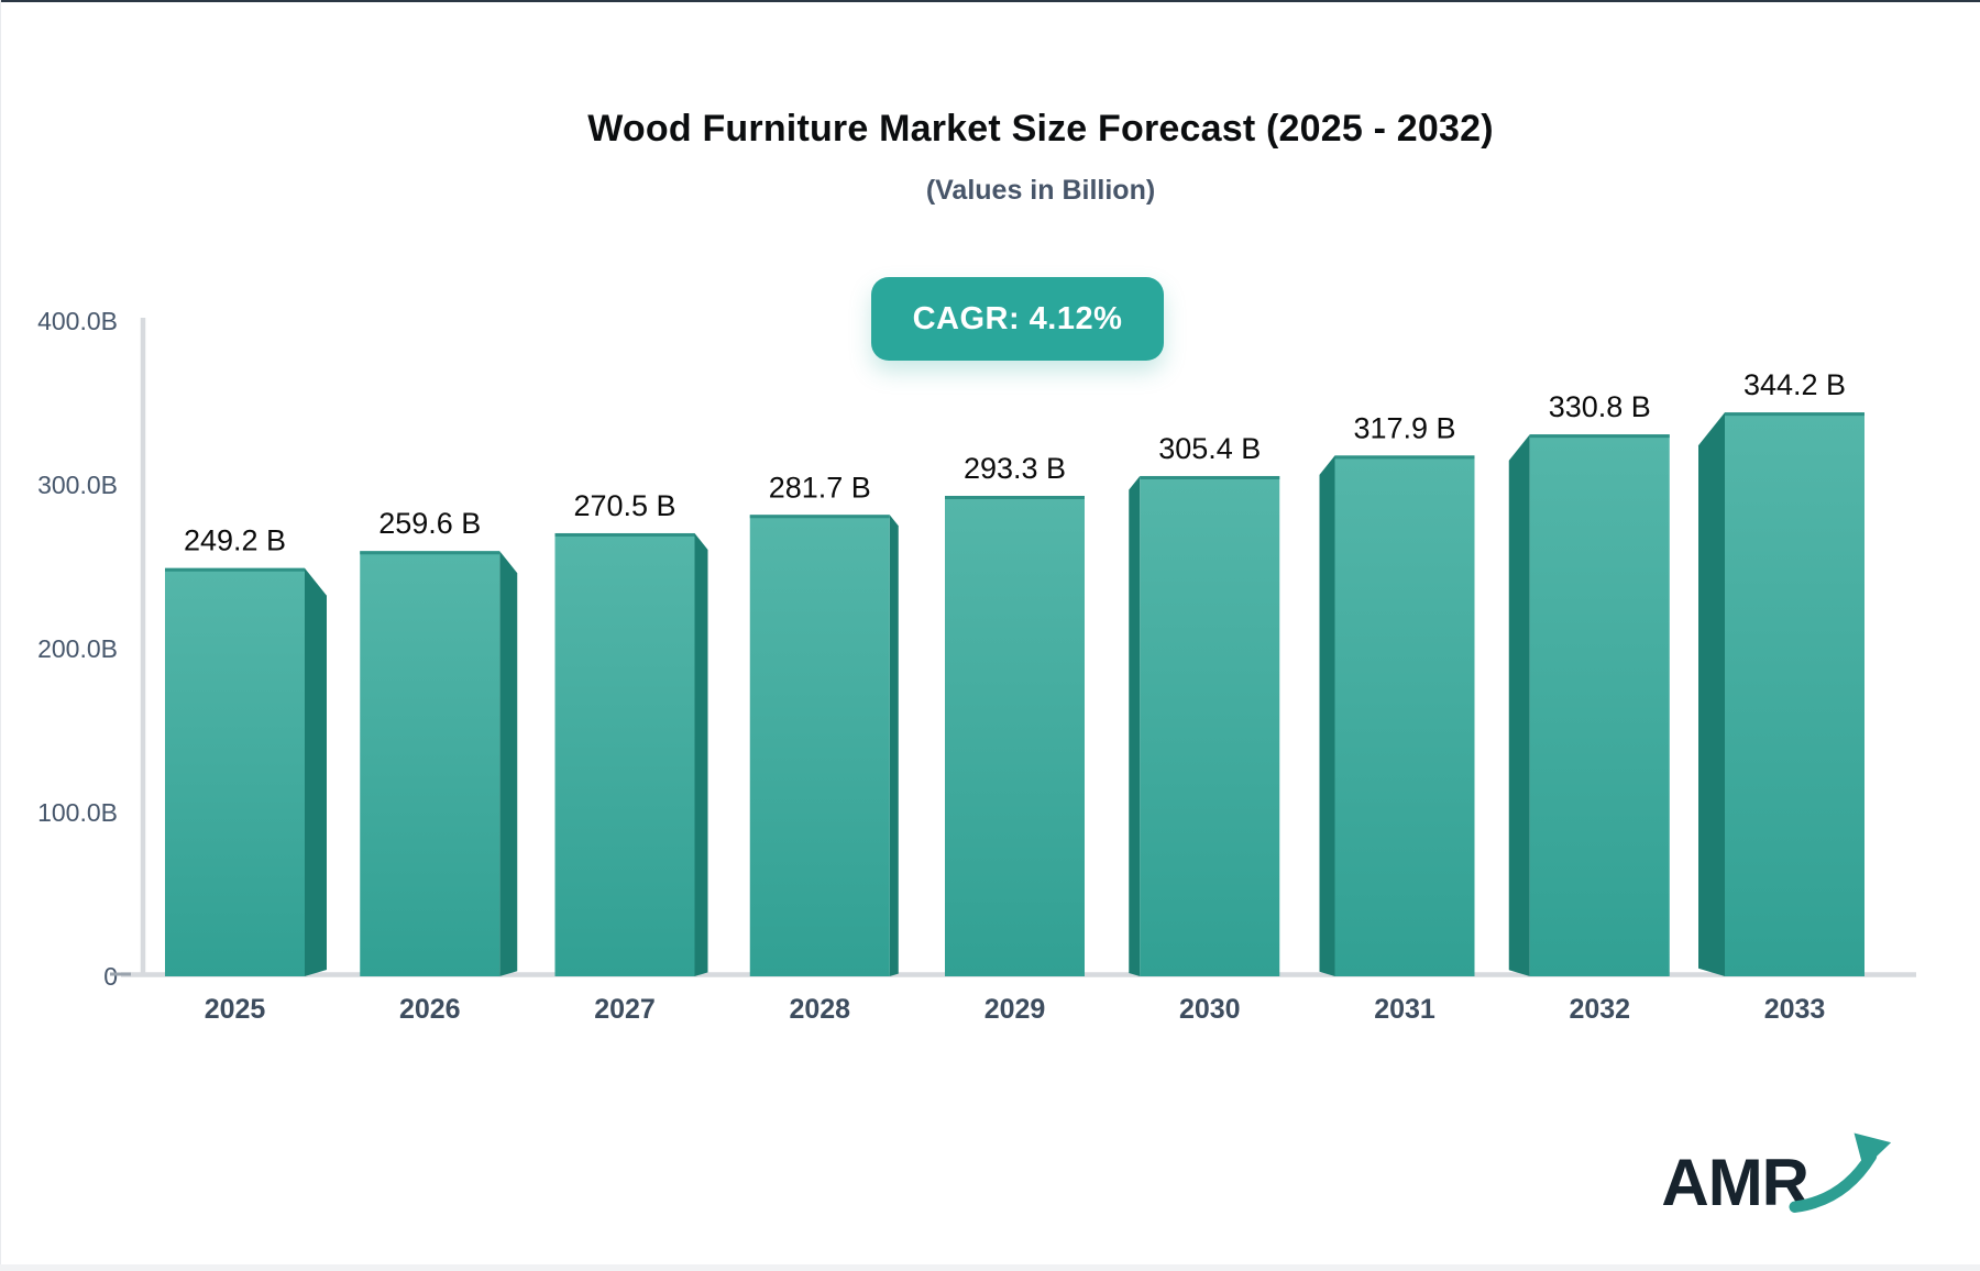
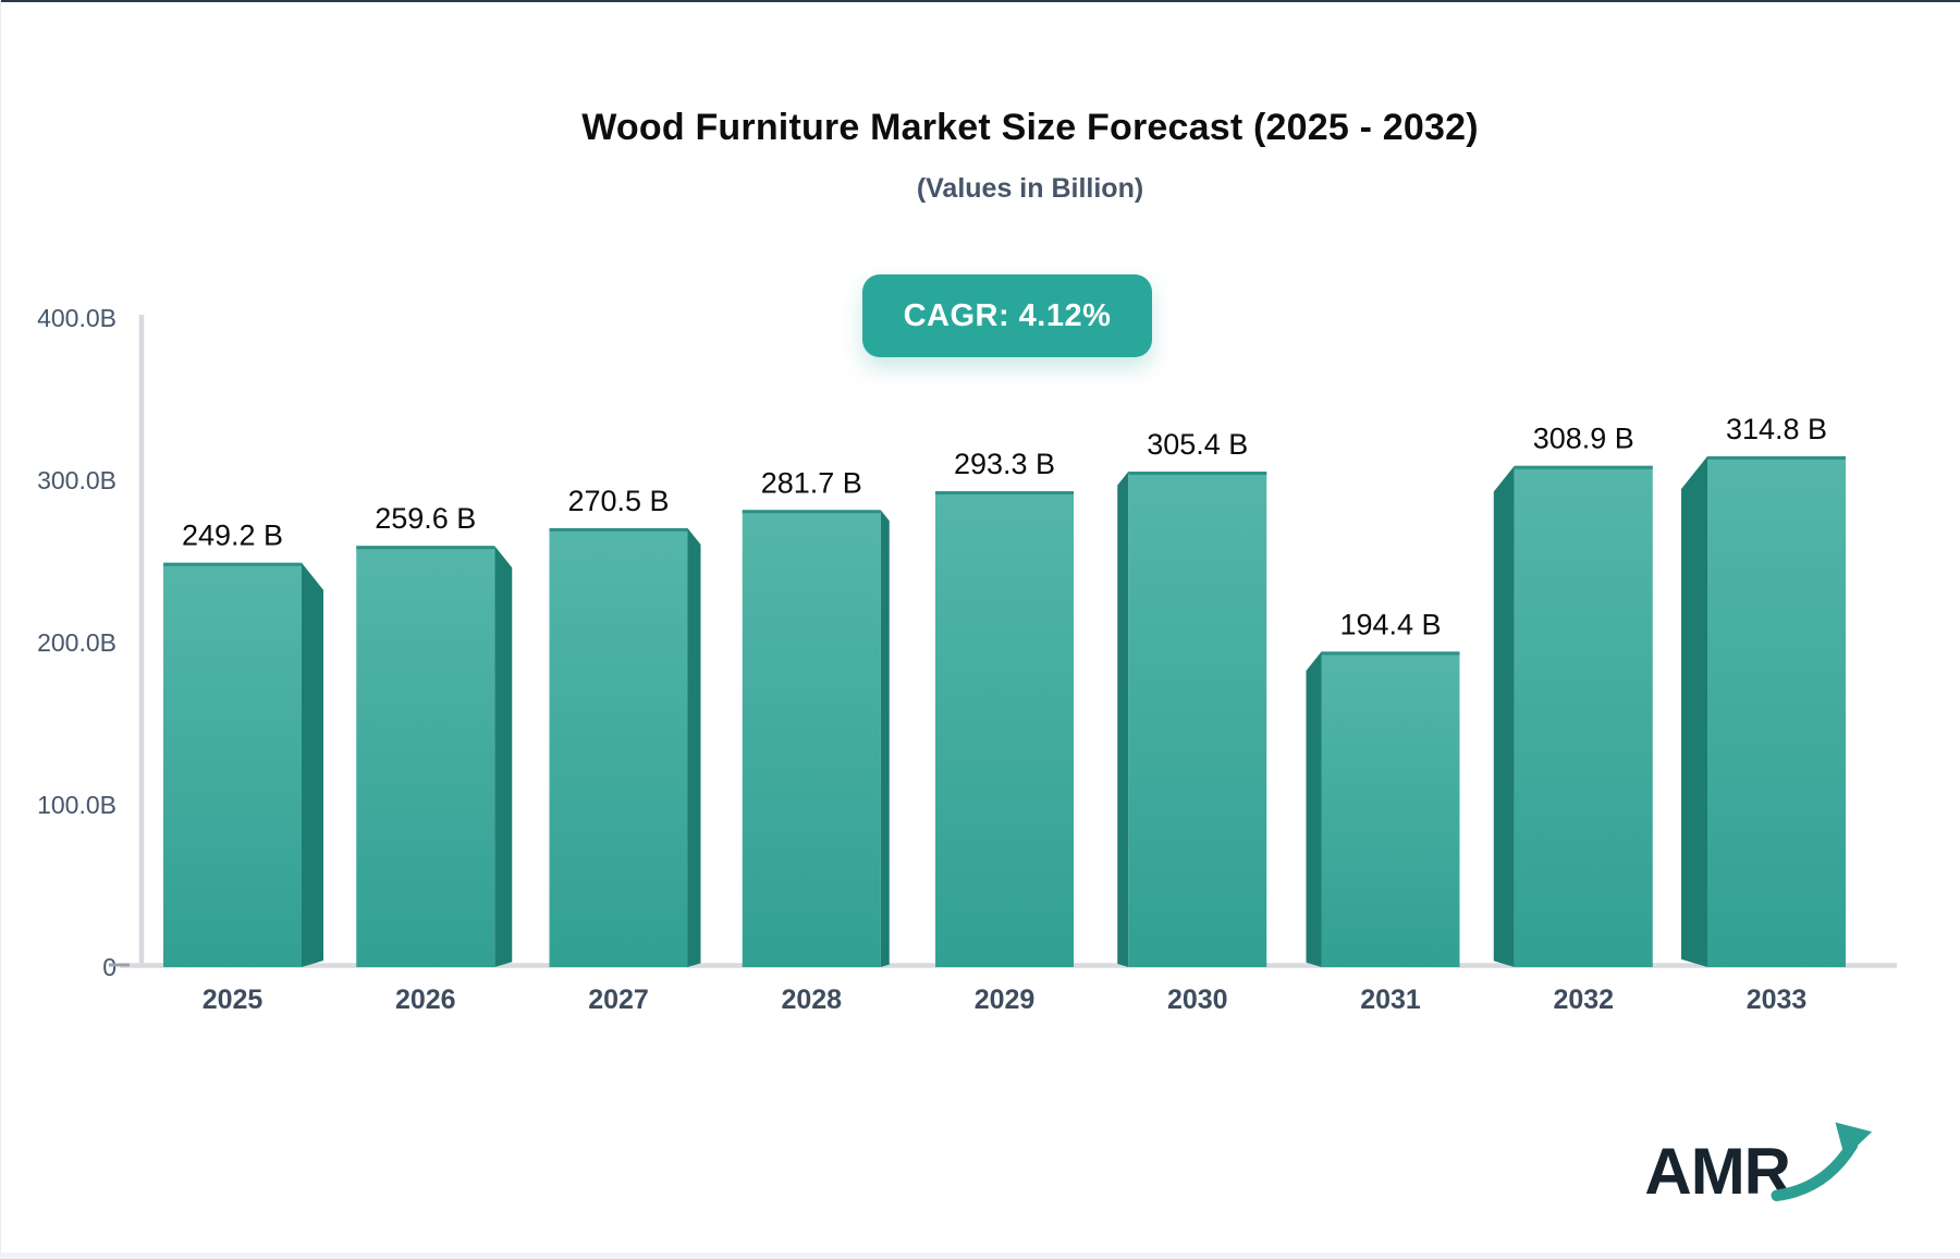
2031: 317.9 -> 194.4
2032: 330.8 -> 308.9
2033: 344.2 -> 314.8
